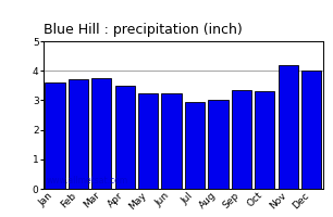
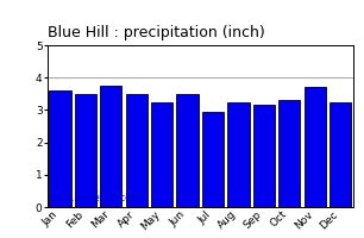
Feb: 3.70 -> 3.50
Jun: 3.25 -> 3.50
Aug: 3.00 -> 3.25
Sep: 3.35 -> 3.15
Nov: 4.20 -> 3.70
Dec: 4.00 -> 3.25
